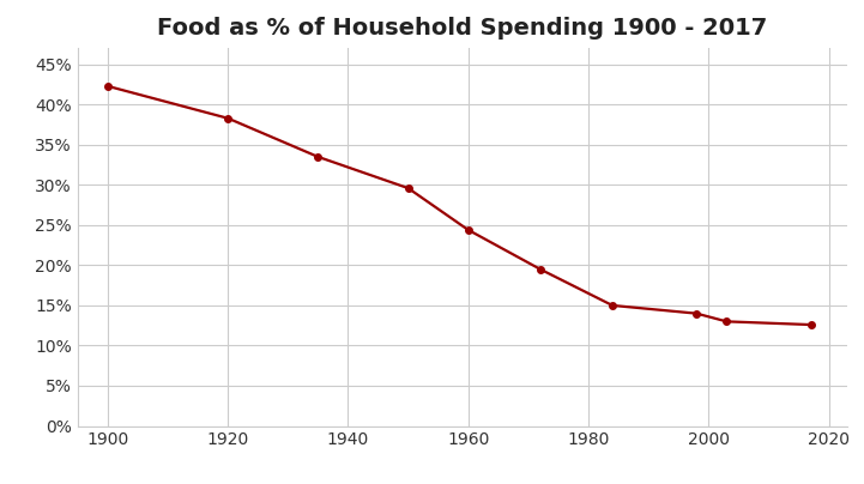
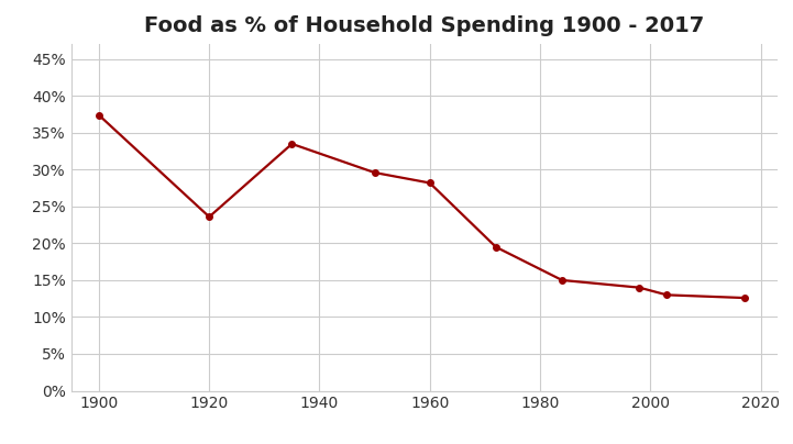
1900: 42.3% -> 37.4%
1920: 38.3% -> 23.6%
1960: 24.4% -> 28.2%
